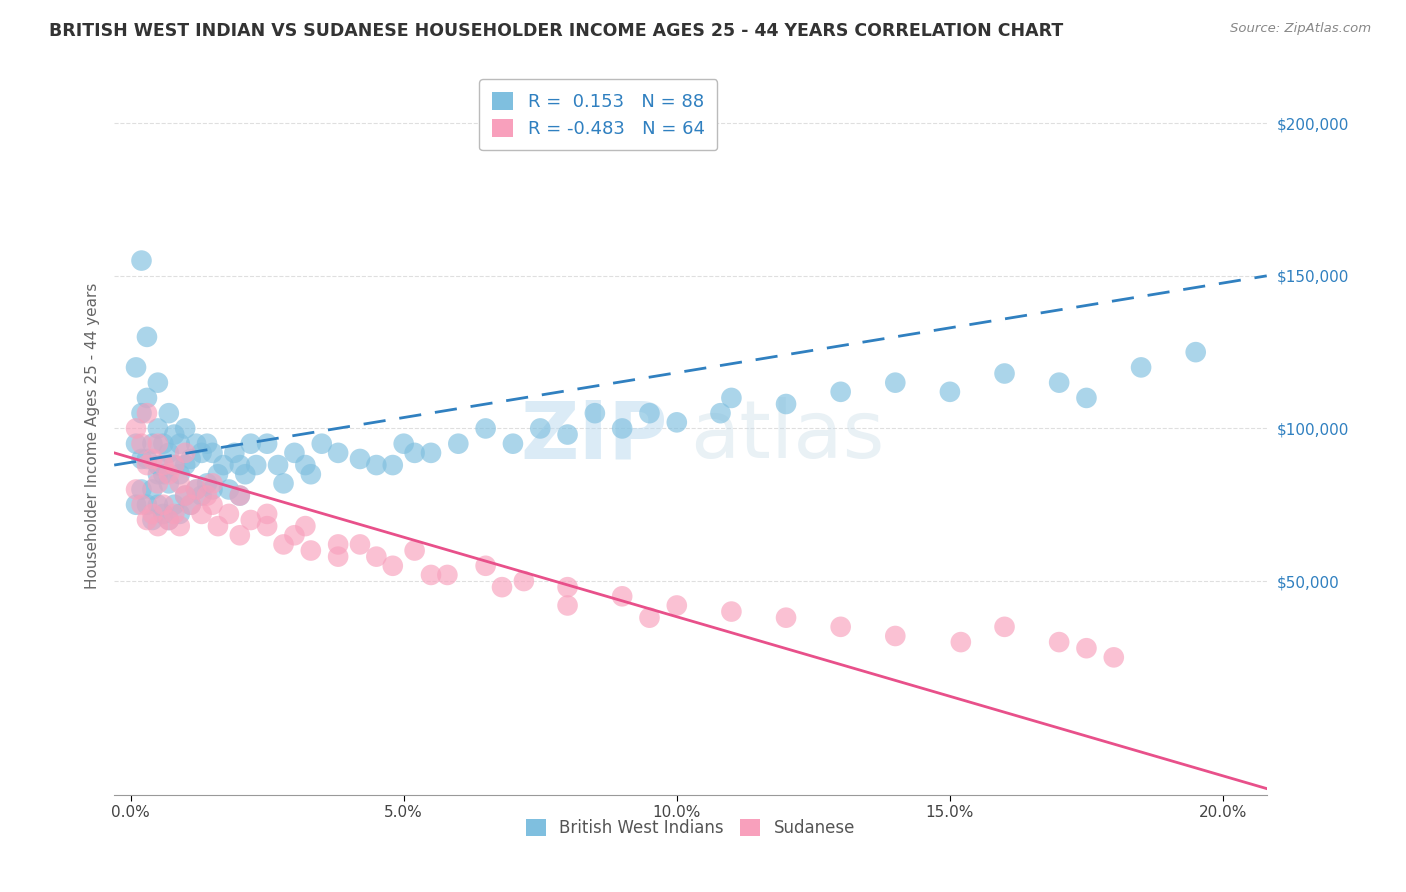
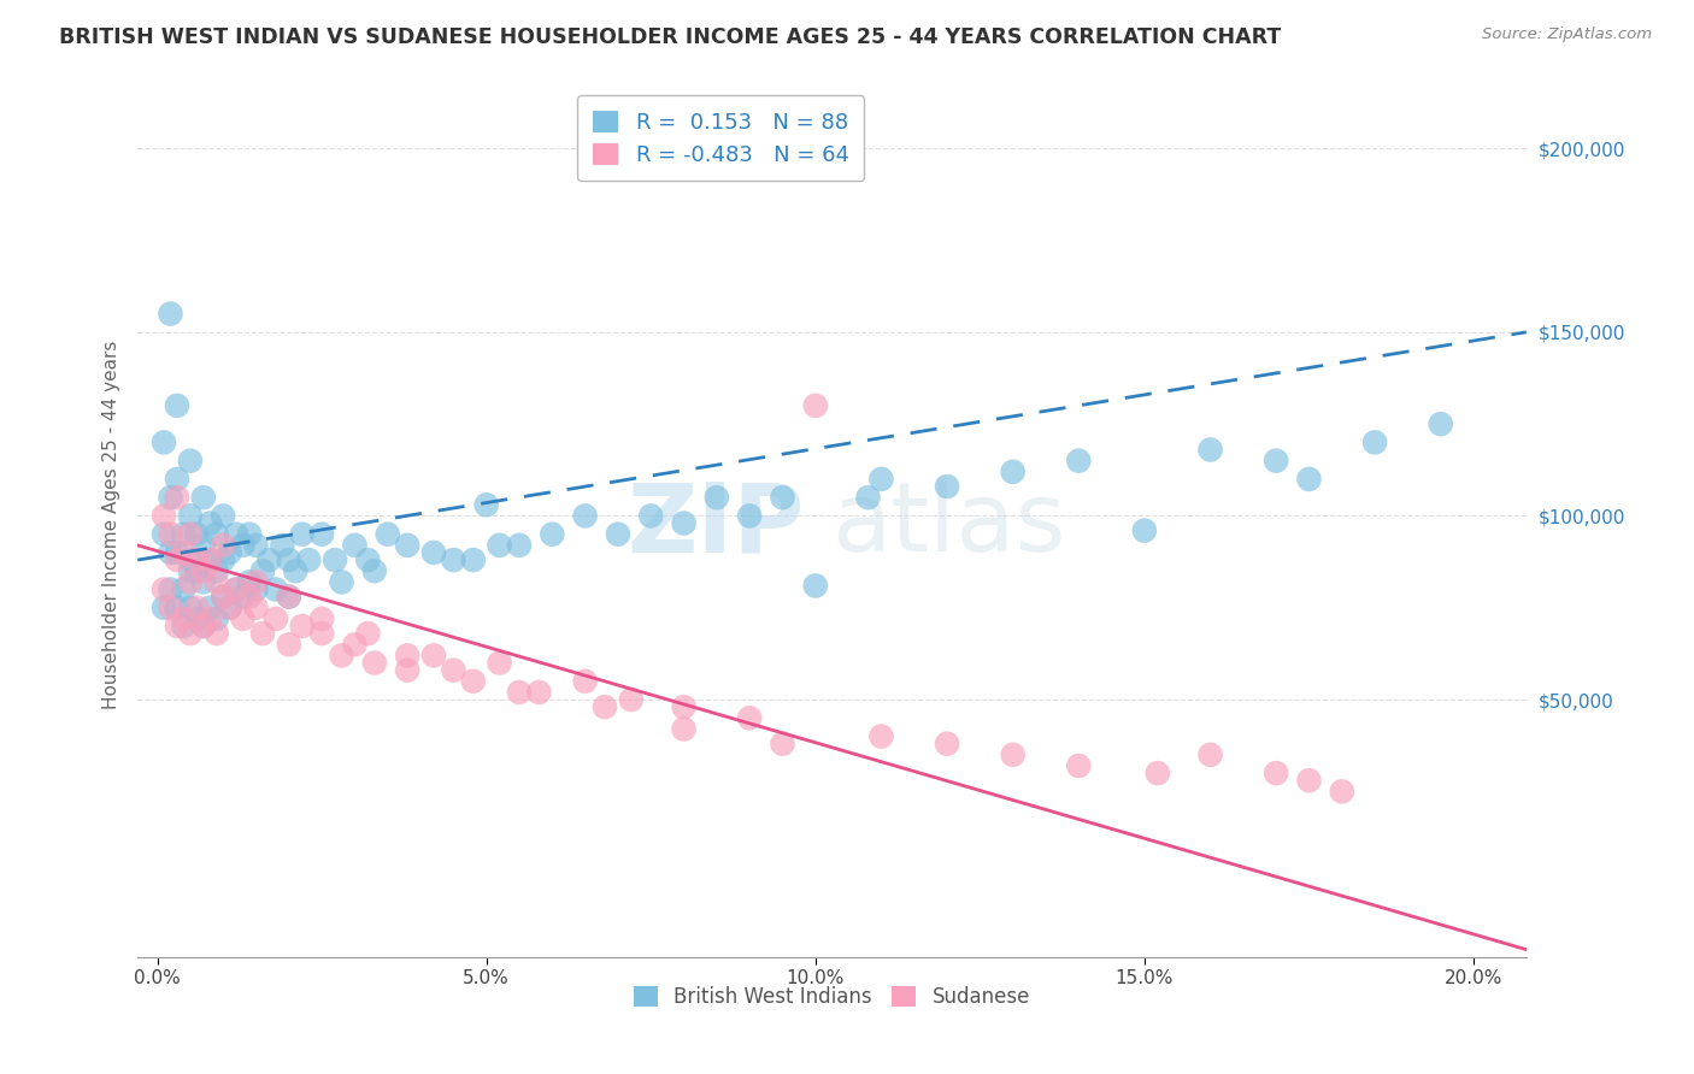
British West Indians/5.0%: $95,000 -> $103,000
British West Indians/10.0%: $102,000 -> $81,000
Sudanese/10.0%: $42,000 -> $130,000
British West Indians/15.0%: $112,000 -> $96,000
